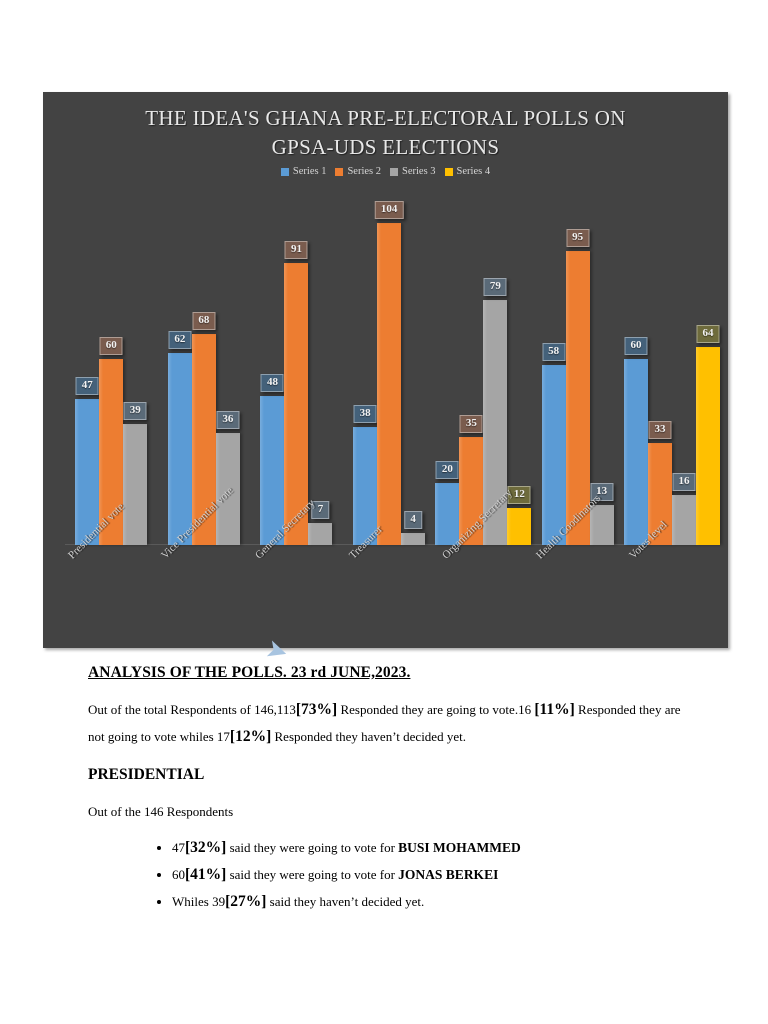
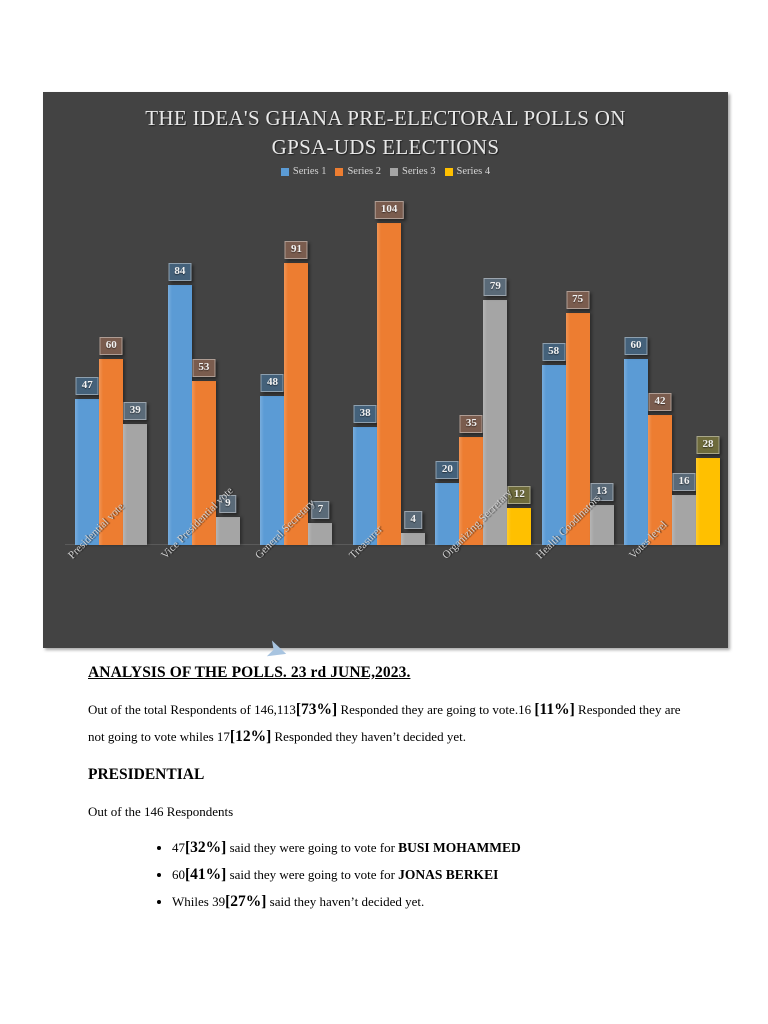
Series 1/Vice Presidential vote: 62 -> 84
Series 2/Vice Presidential vote: 68 -> 53
Series 3/Vice Presidential vote: 36 -> 9
Series 2/Health Coodinators: 95 -> 75
Series 2/Votes level: 33 -> 42
Series 4/Votes level: 64 -> 28
